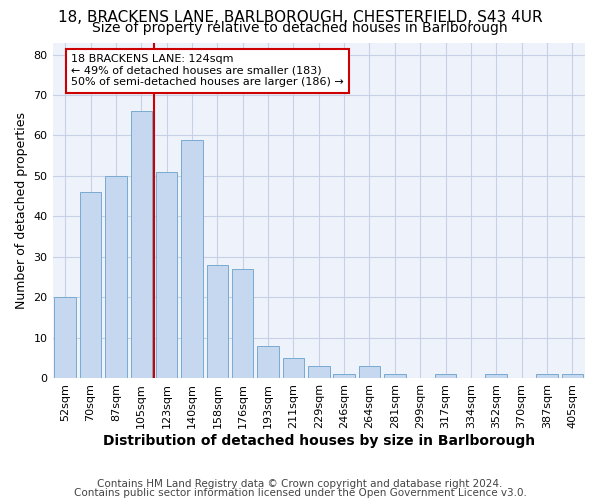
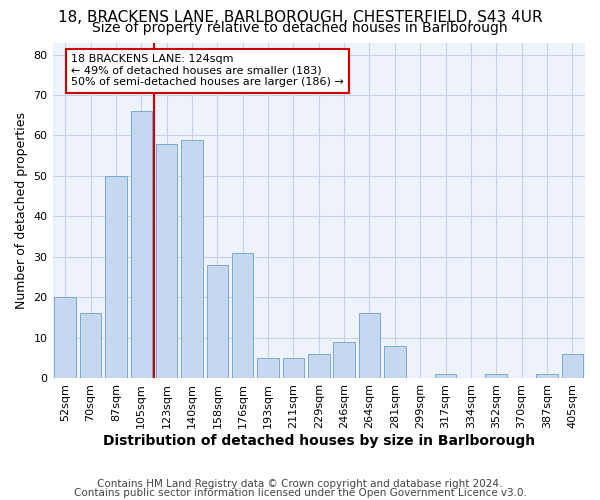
70sqm: 46 -> 16
123sqm: 51 -> 58
176sqm: 27 -> 31
193sqm: 8 -> 5
229sqm: 3 -> 6
246sqm: 1 -> 9
264sqm: 3 -> 16
281sqm: 1 -> 8
405sqm: 1 -> 6
